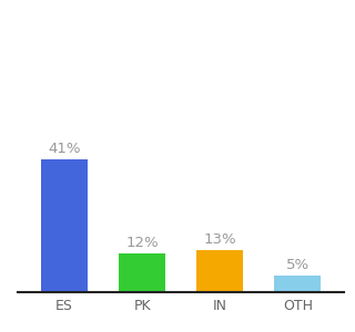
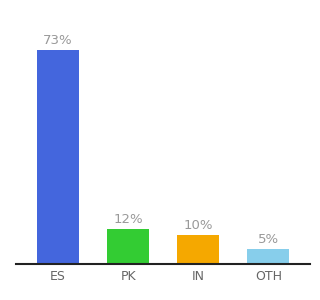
ES: 41% -> 73%
IN: 13% -> 10%
